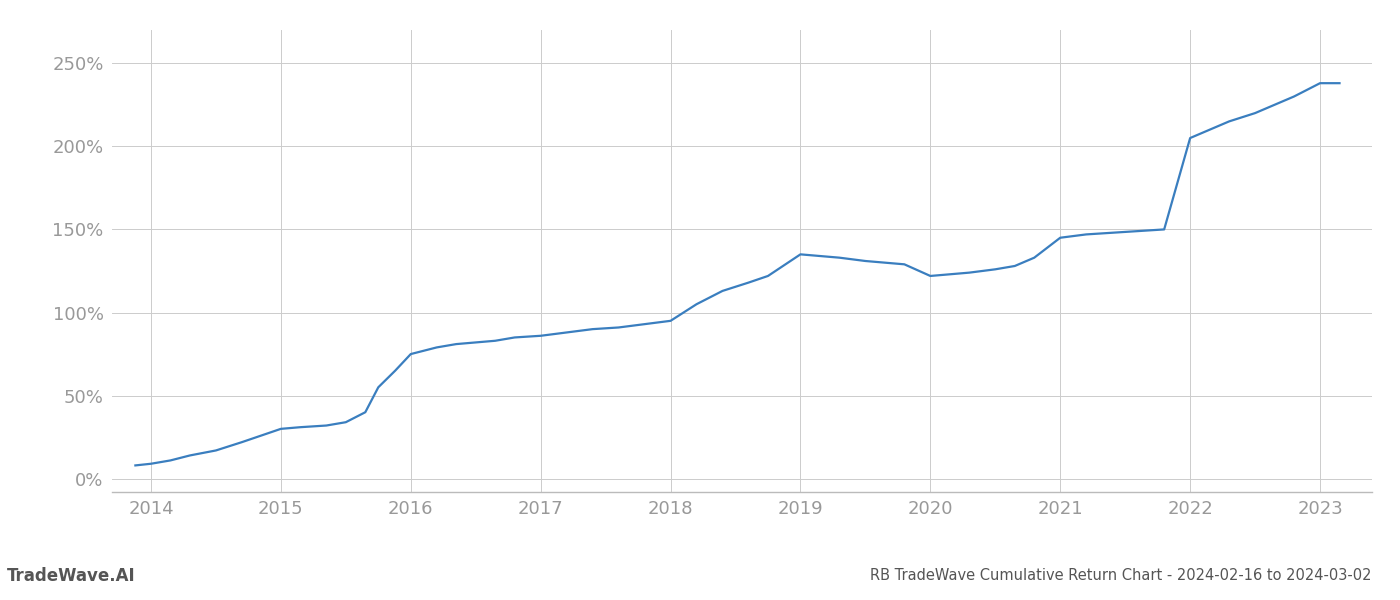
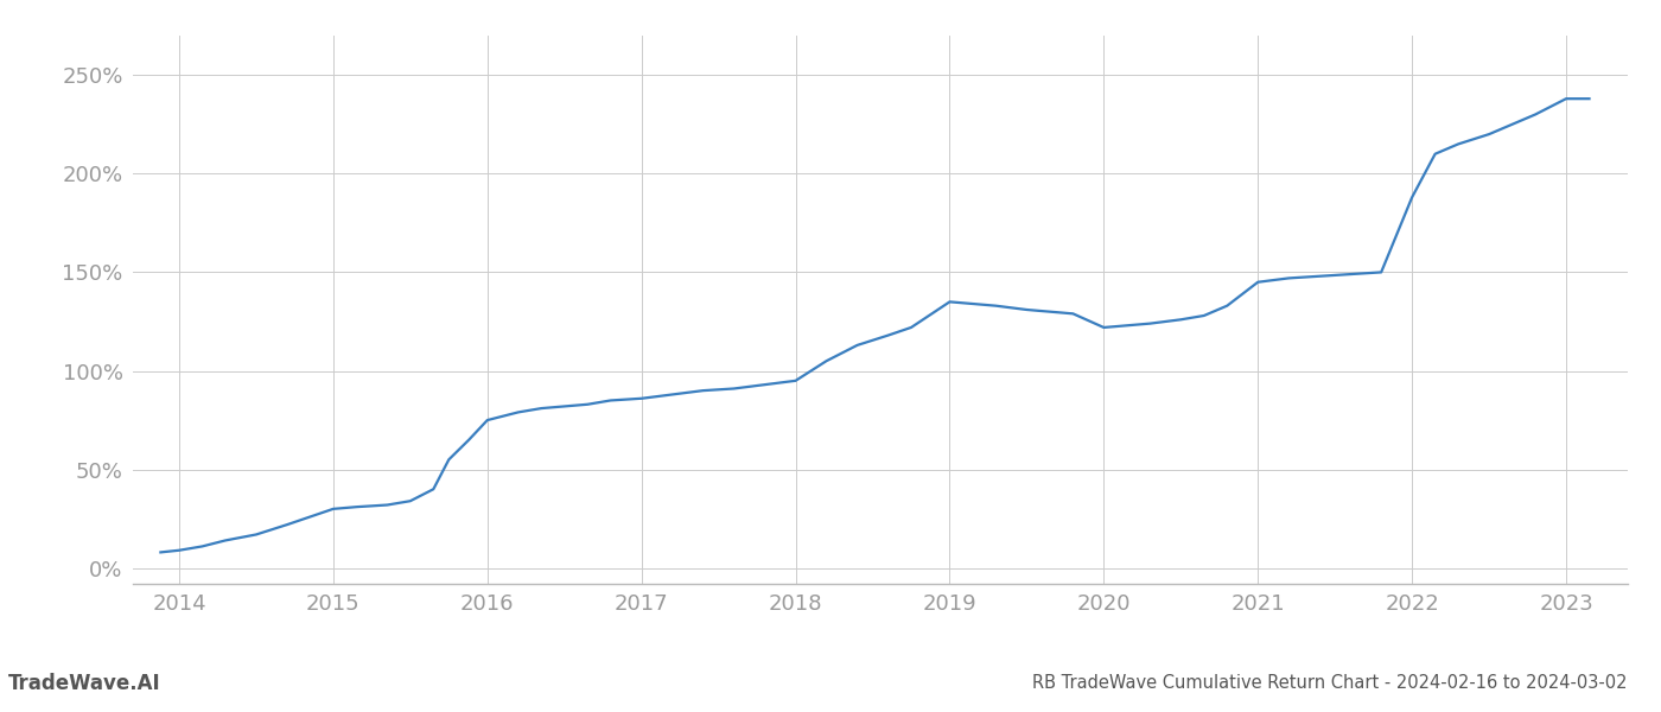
2022: 205% -> 188%
